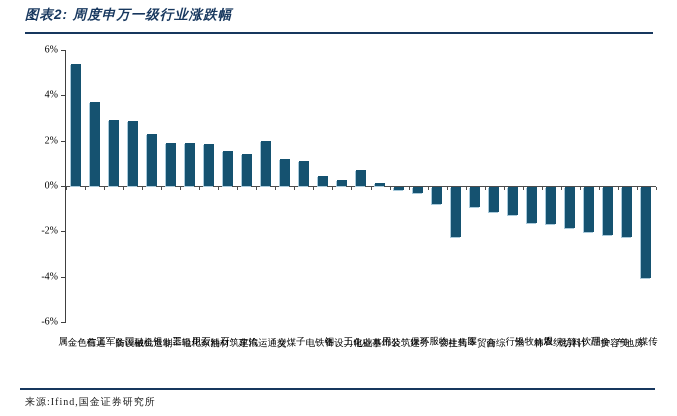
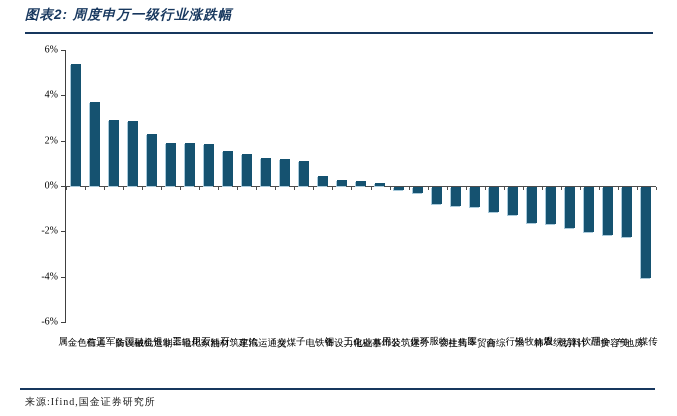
交通运输: 2.0% -> 1.2%
基础化工: 0.7% -> 0.2%
医药生物: -2.2% -> -0.8%
